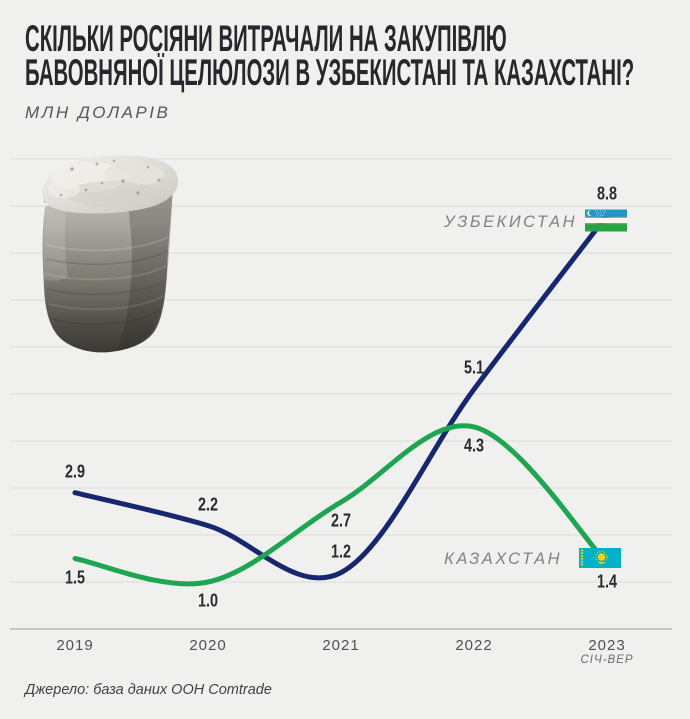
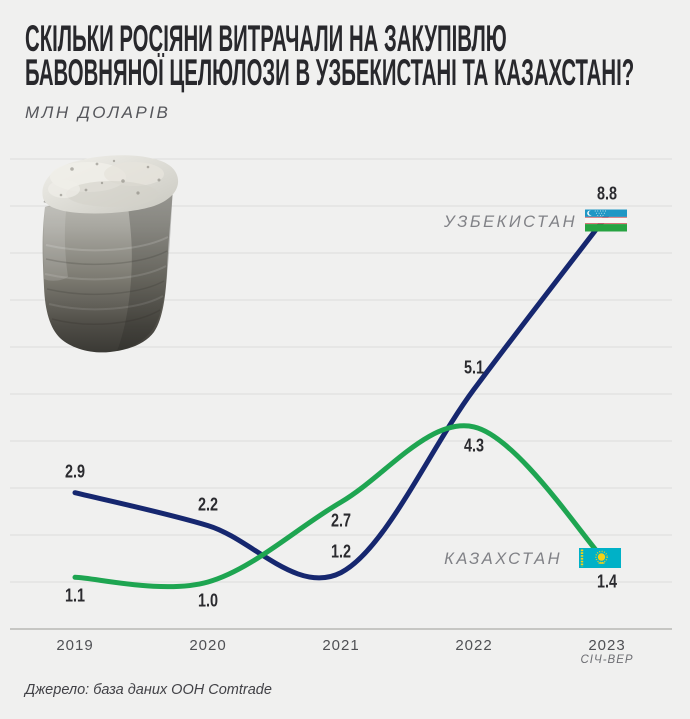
КАЗАХСТАН/2019: 1.5 -> 1.1
